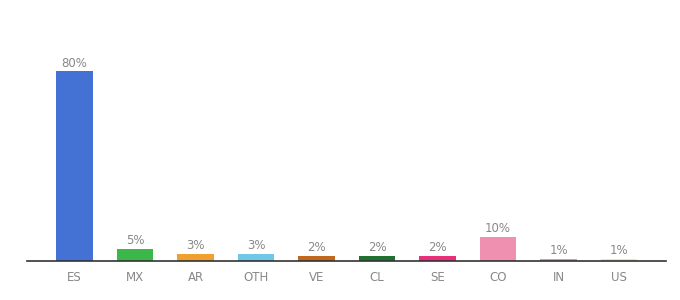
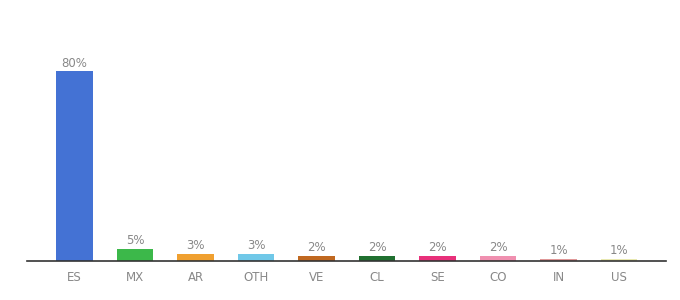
CO: 10% -> 2%
